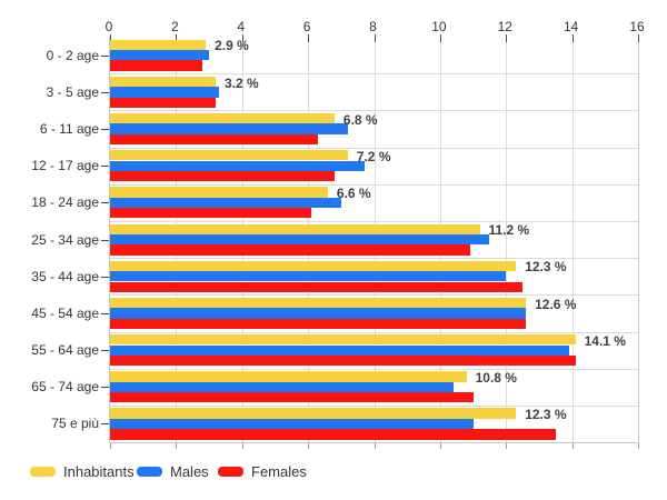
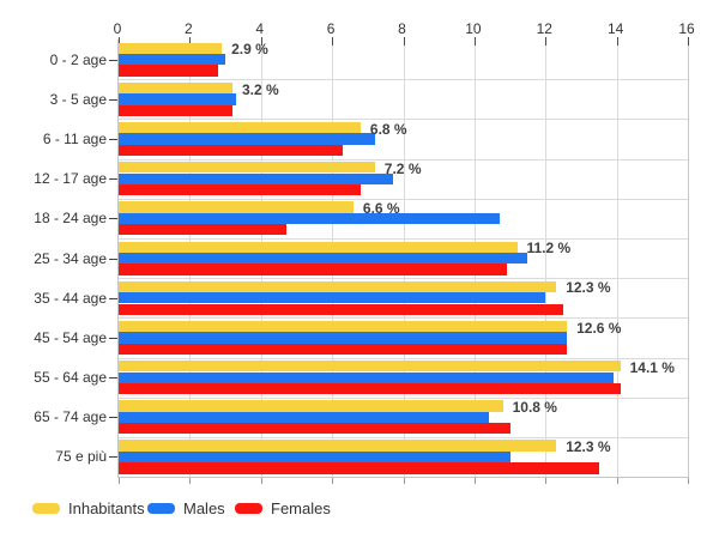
Males/18 - 24 age: 7.0 -> 10.7
Females/18 - 24 age: 6.1 -> 4.7
